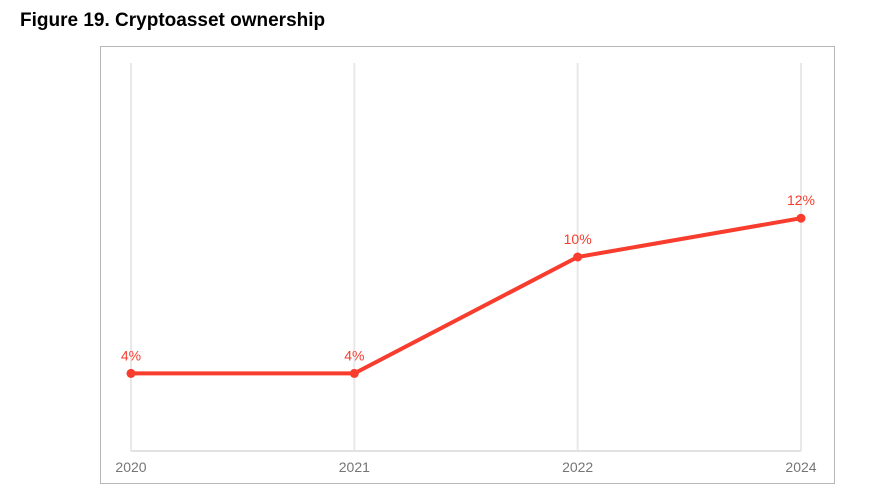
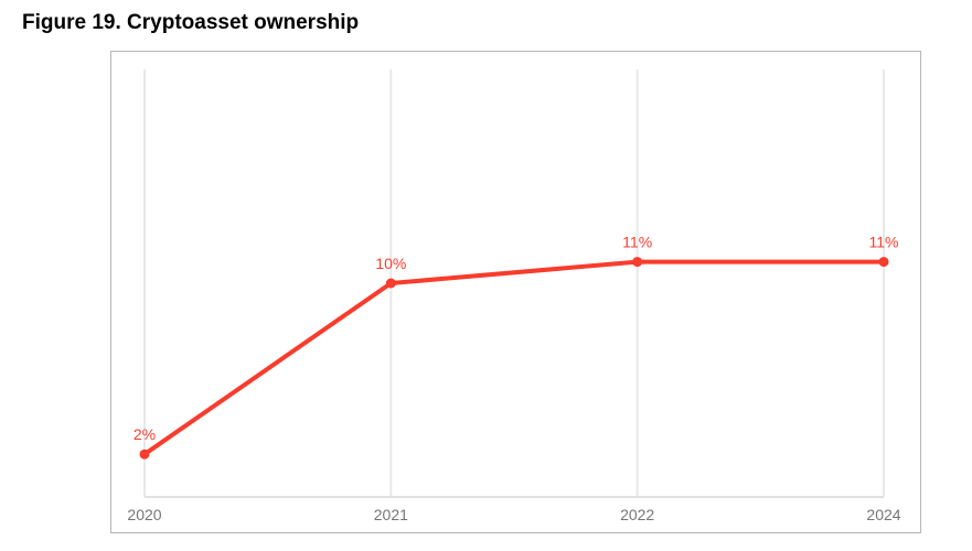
2020: 4% -> 2%
2021: 4% -> 10%
2022: 10% -> 11%
2024: 12% -> 11%
